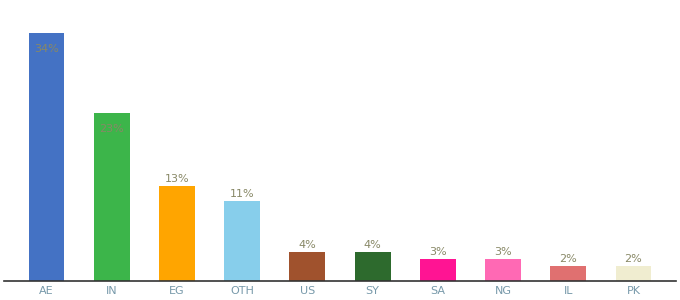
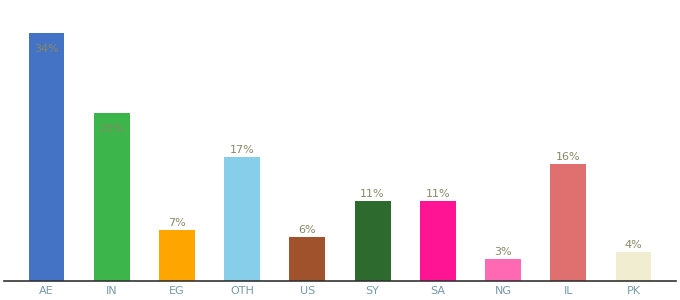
EG: 13% -> 7%
OTH: 11% -> 17%
US: 4% -> 6%
SY: 4% -> 11%
SA: 3% -> 11%
IL: 2% -> 16%
PK: 2% -> 4%
